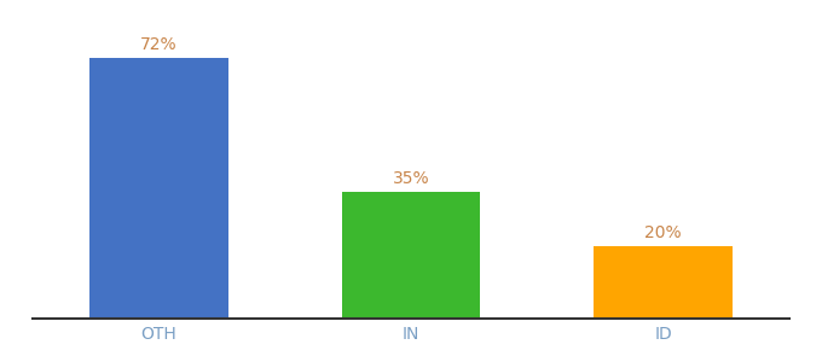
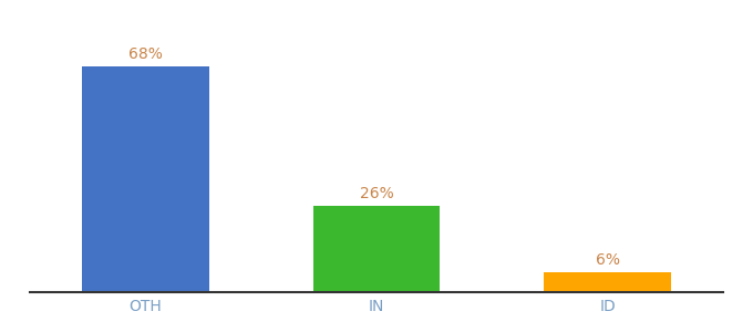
OTH: 72% -> 68%
IN: 35% -> 26%
ID: 20% -> 6%
